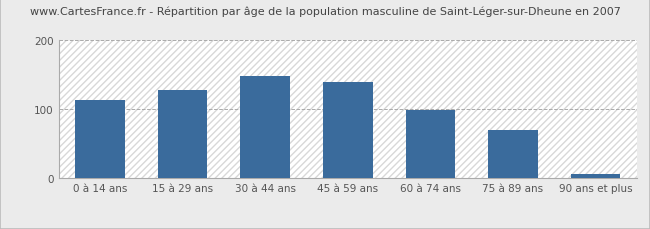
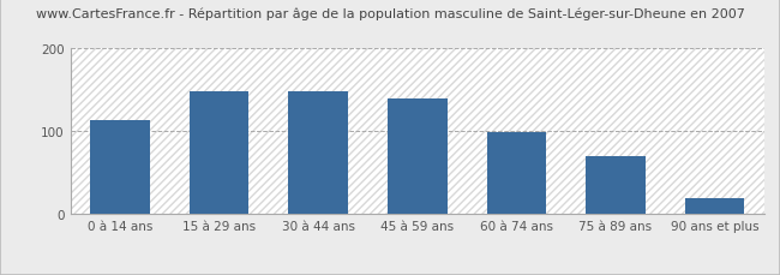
15 à 29 ans: 128 -> 148
90 ans et plus: 7 -> 20
